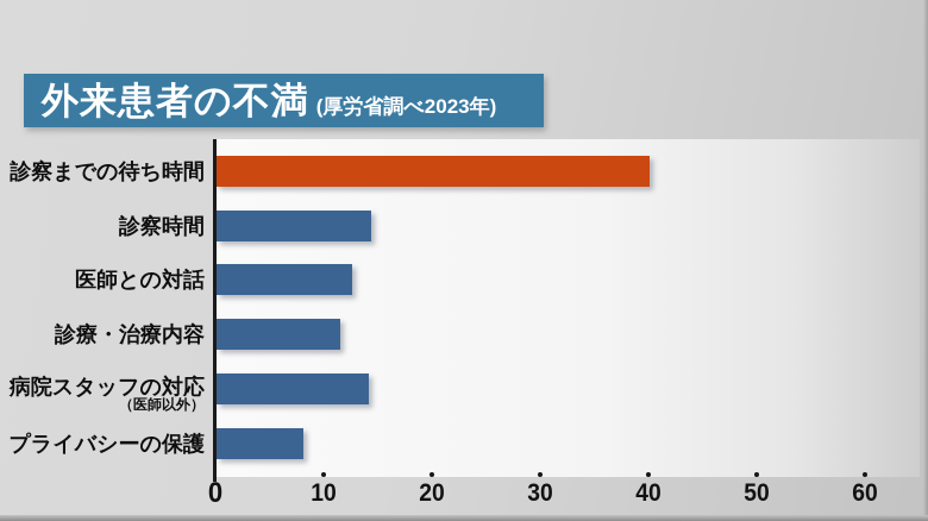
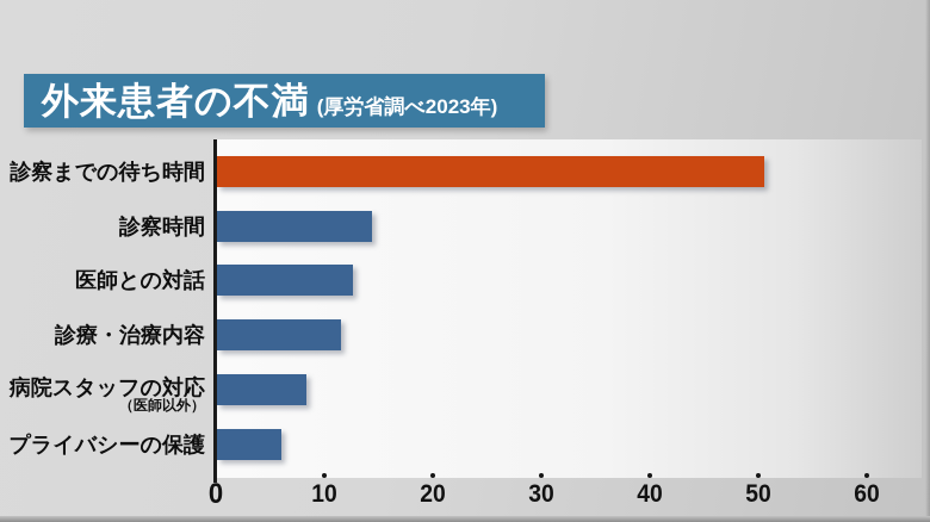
診察までの待ち時間: 40 -> 50
病院スタッフの対応: 14 -> 8
プライバシーの保護: 8 -> 6
